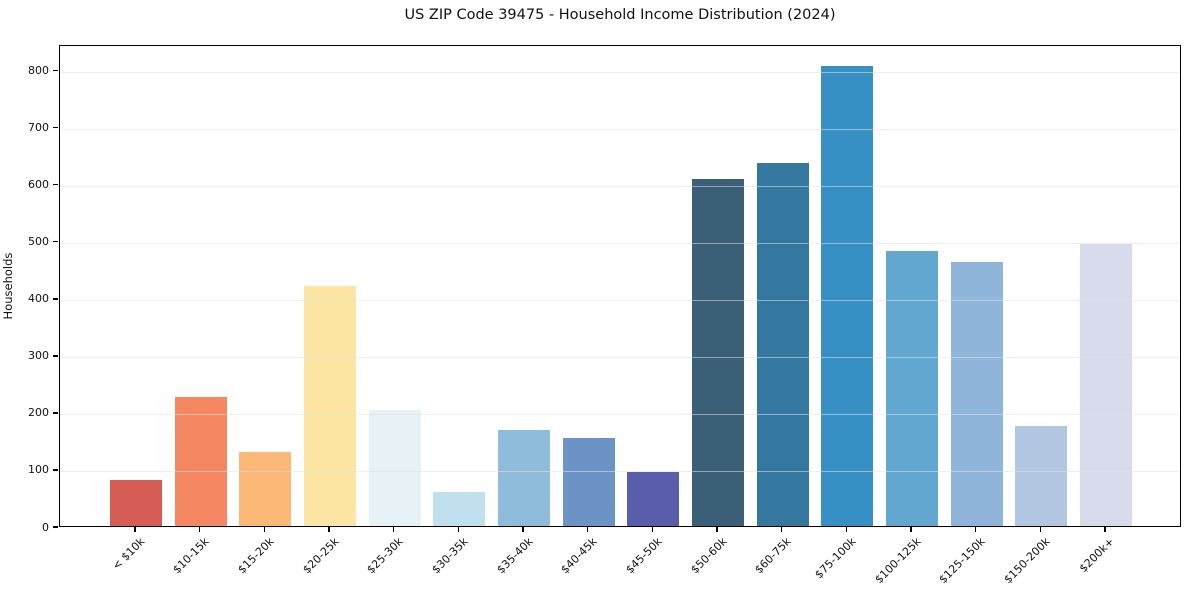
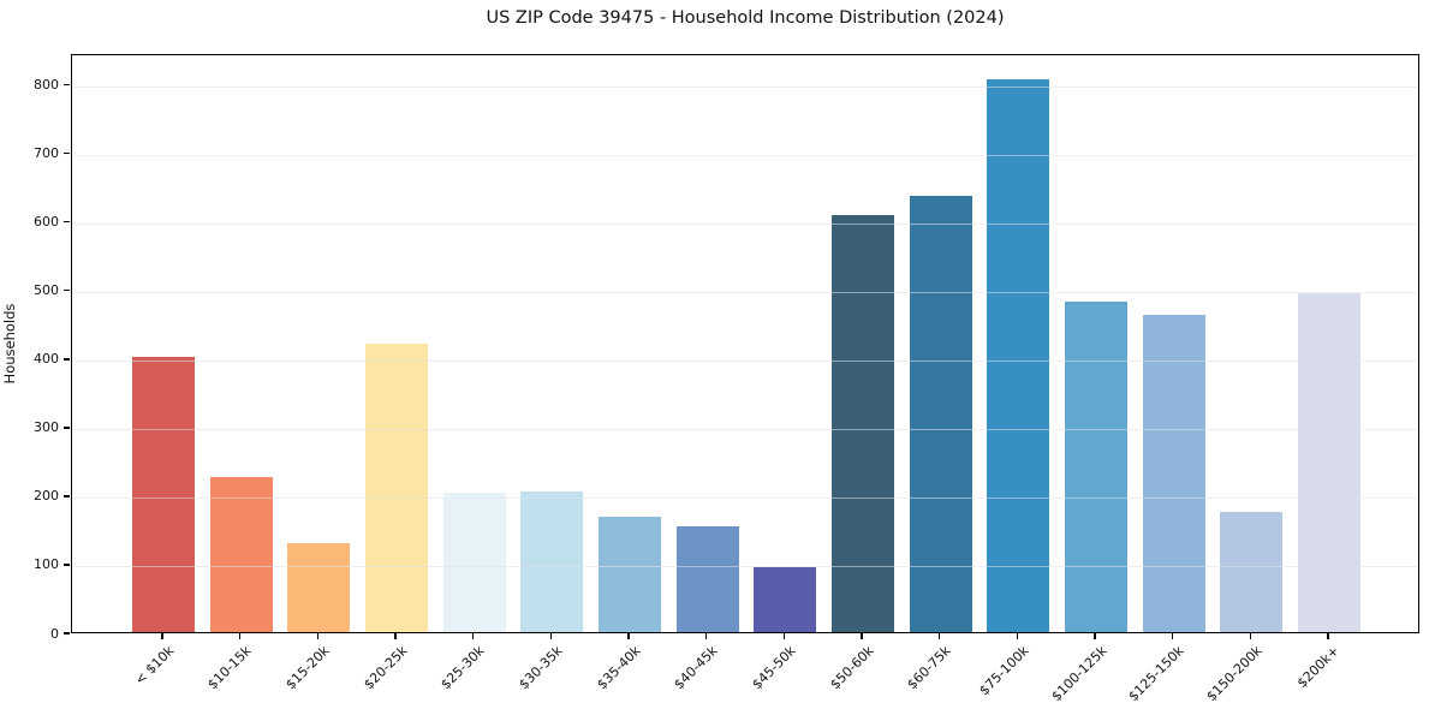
< $10k: 80 -> 400
$30-35k: 60 -> 200
